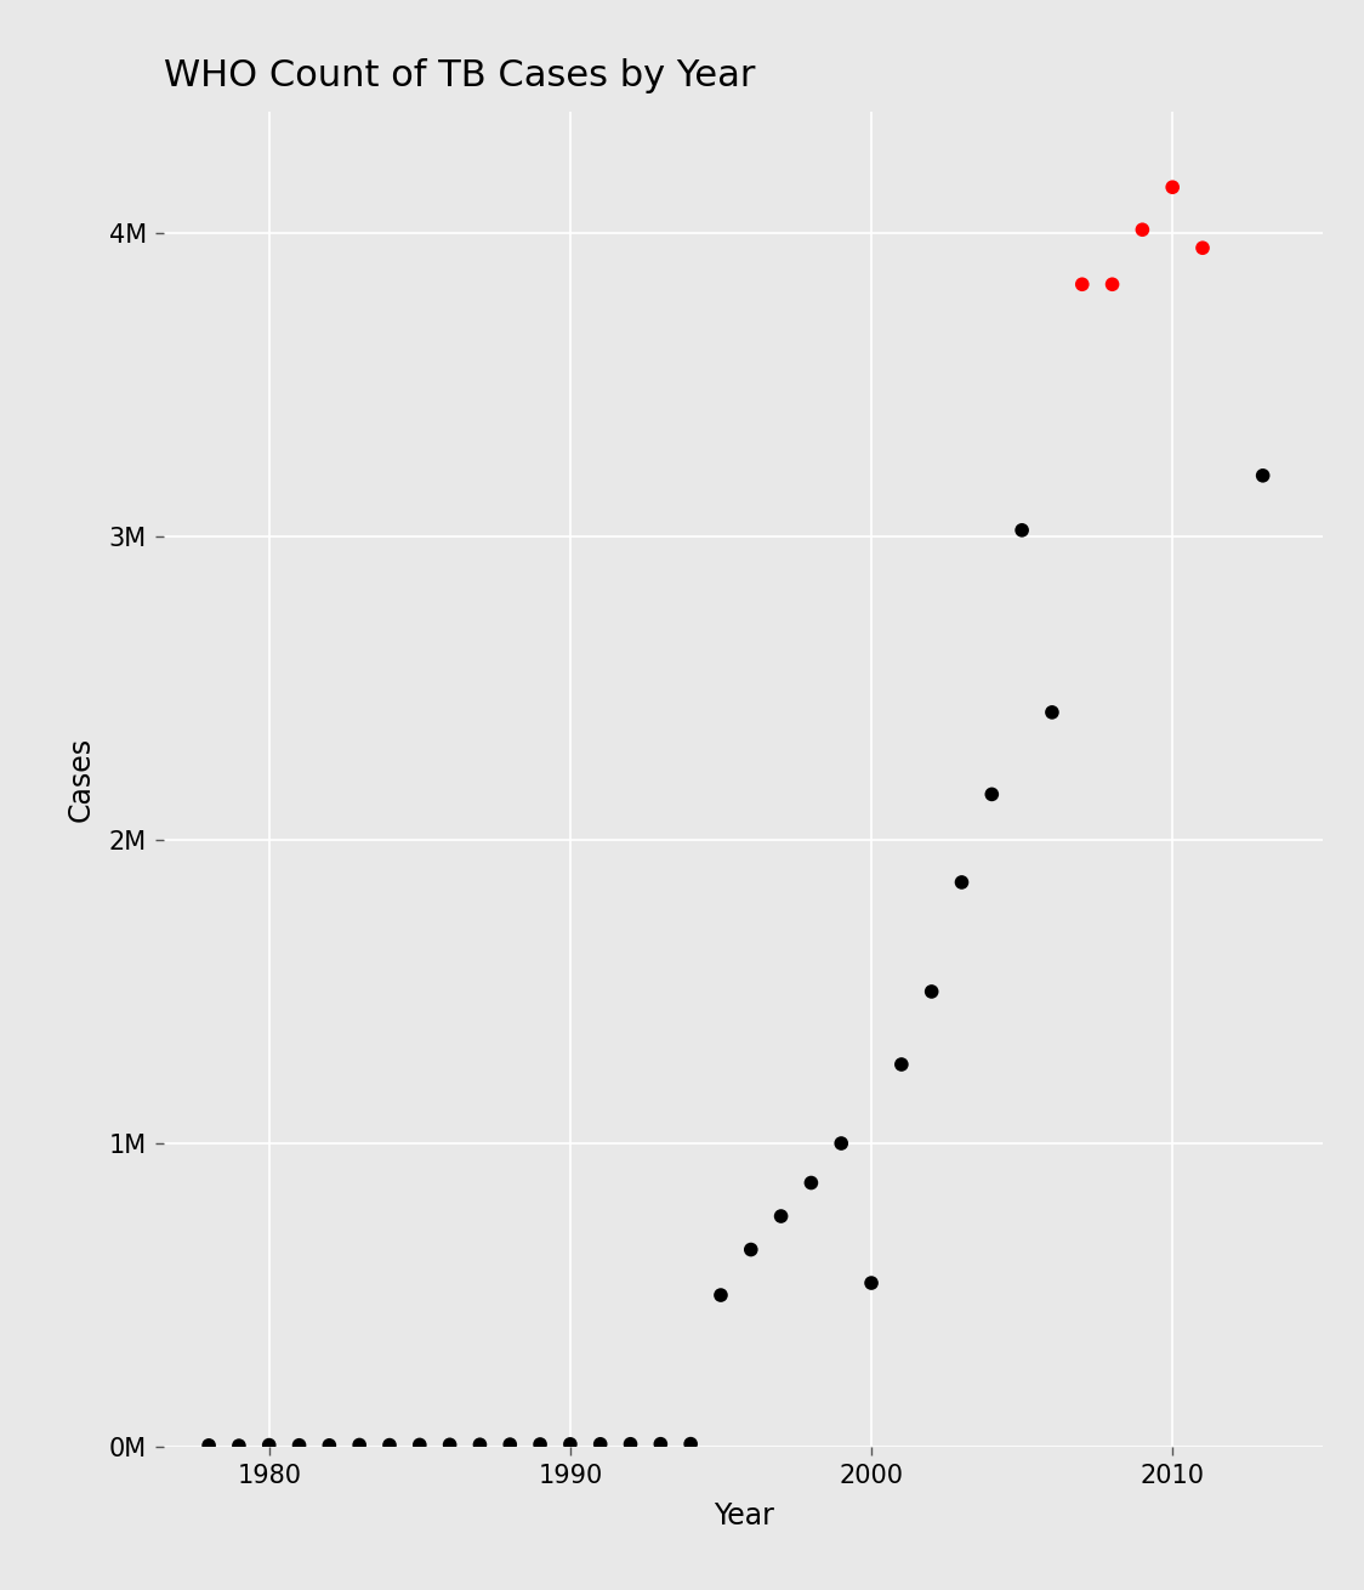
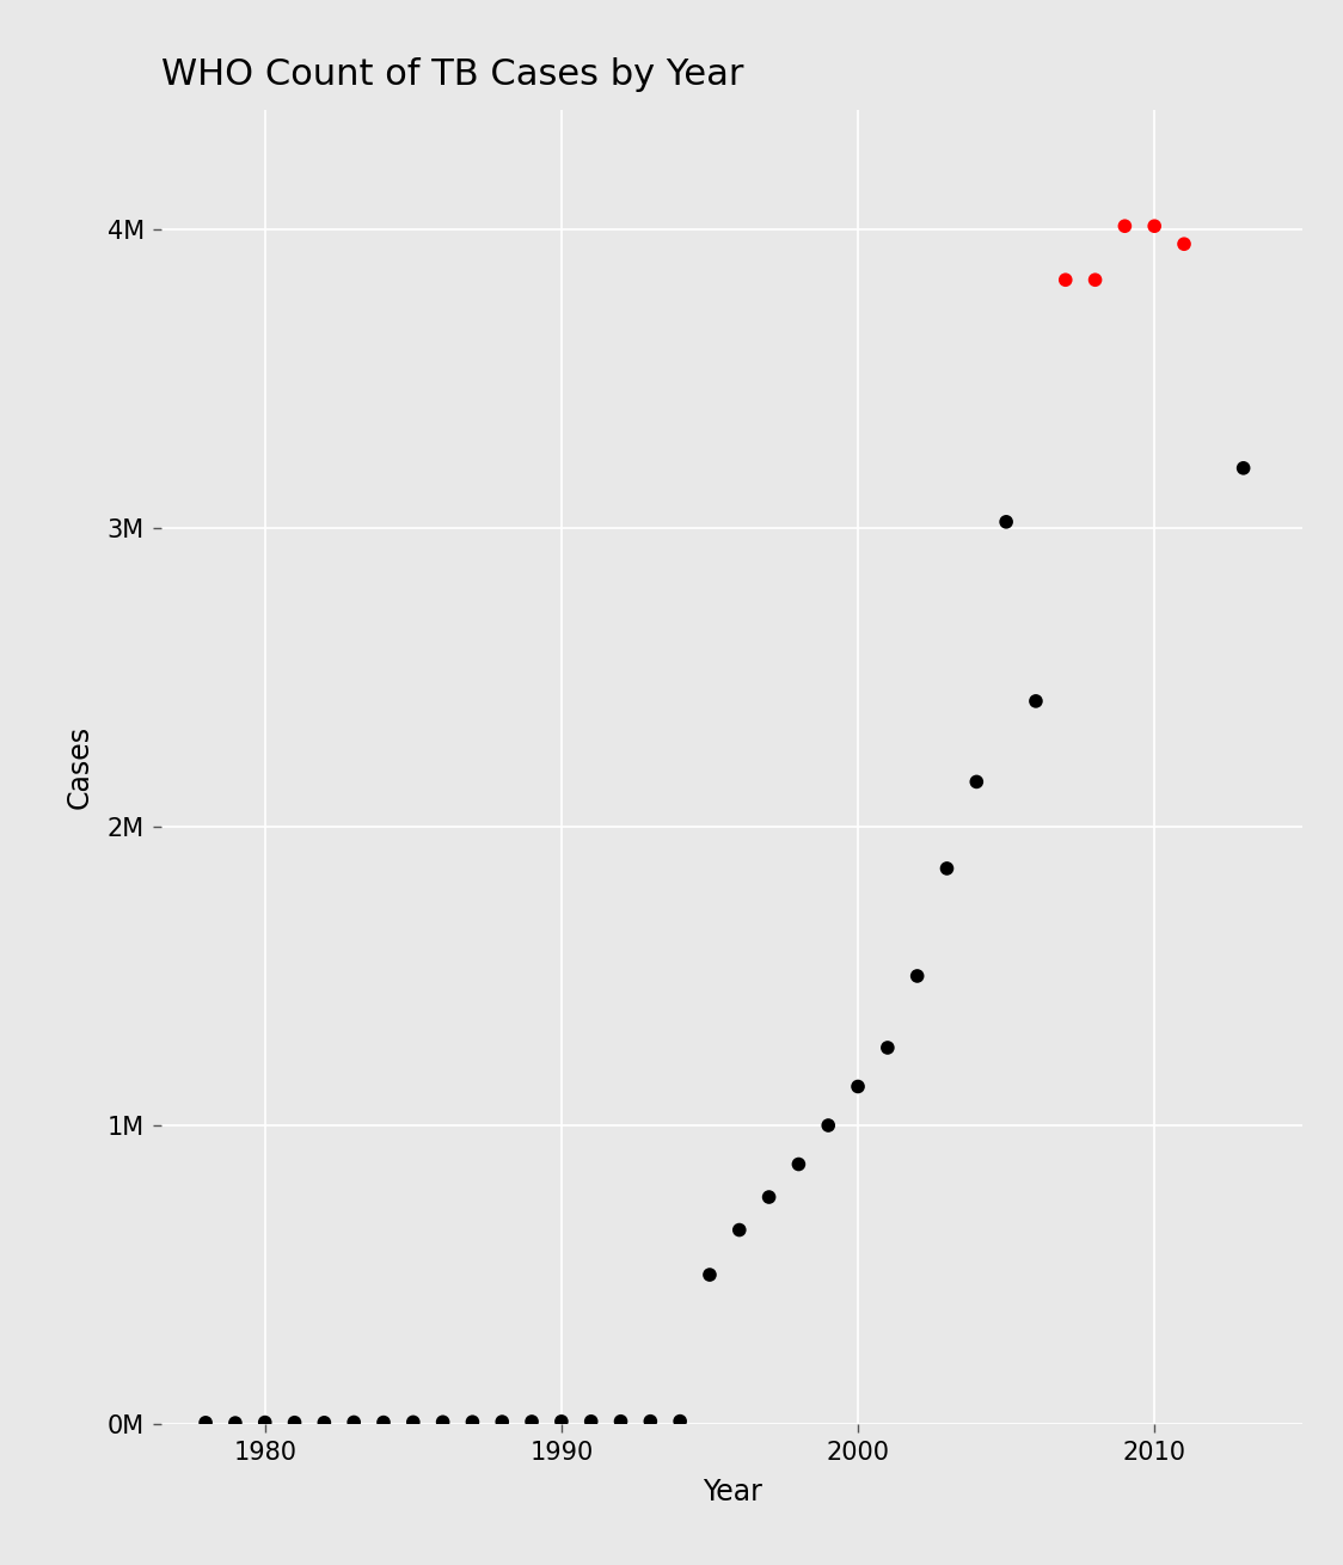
2000: 0.540M -> 1.130M
2010: 4.150M -> 4.010M
